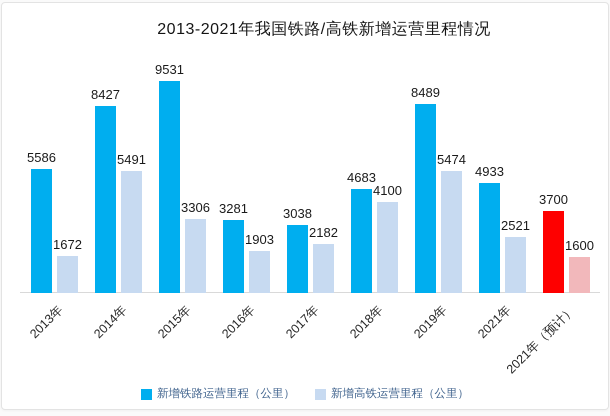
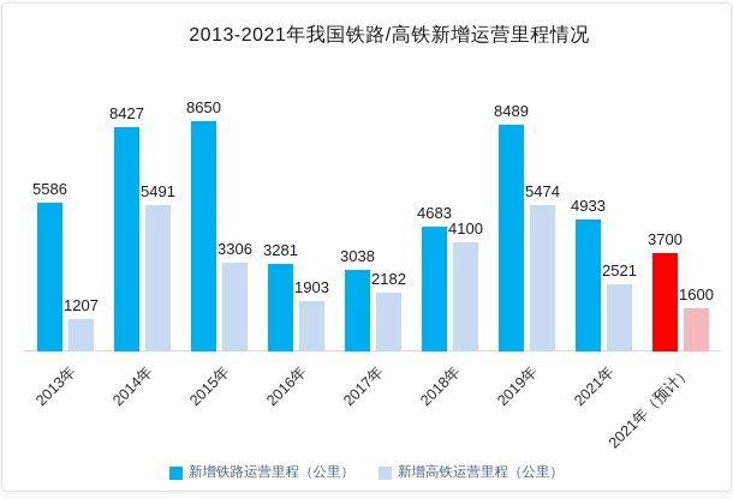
新增高铁运营里程（公里）/2013年: 1672 -> 1207
新增铁路运营里程（公里）/2015年: 9531 -> 8650
